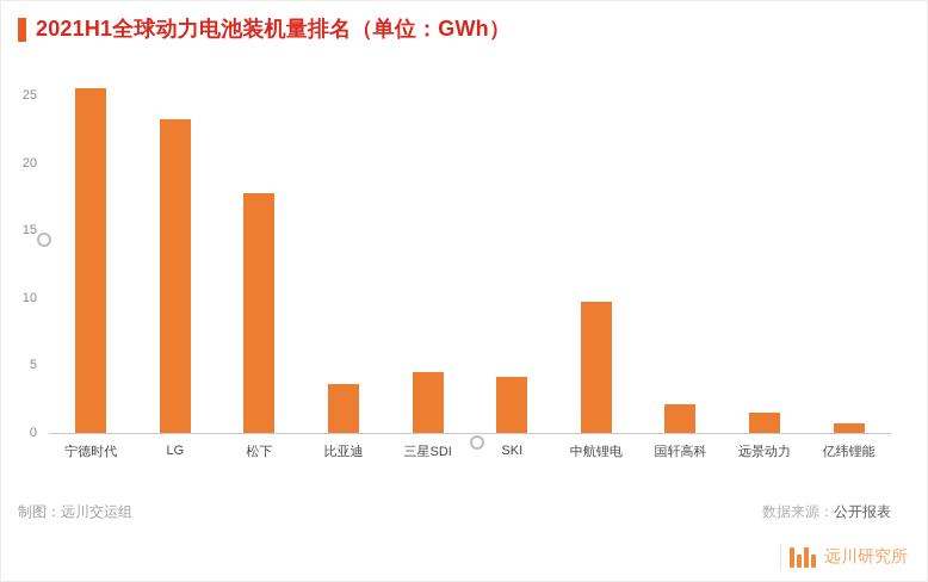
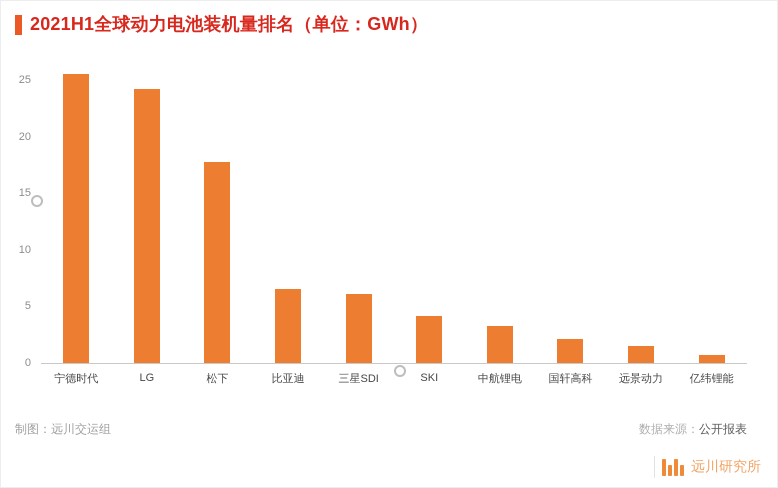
LG: 23.2 -> 24.2
比亚迪: 3.6 -> 6.5
三星SDI: 4.5 -> 6.1
中航锂电: 9.7 -> 3.3
